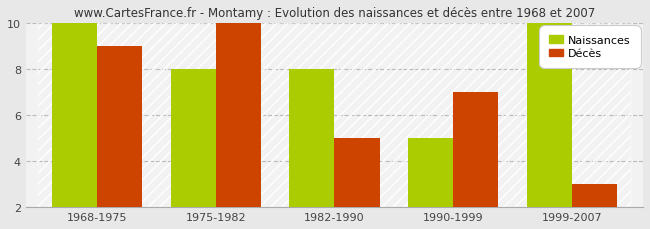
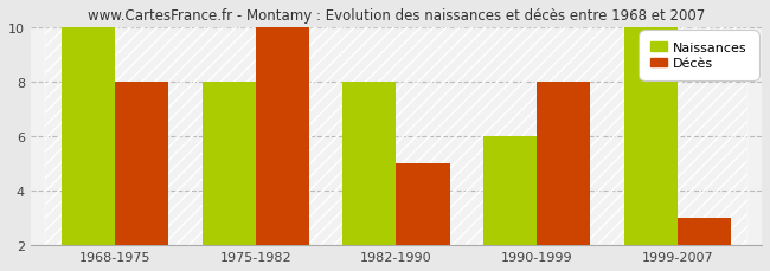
Décès/1968-1975: 9 -> 8
Naissances/1990-1999: 5 -> 6
Décès/1990-1999: 7 -> 8
